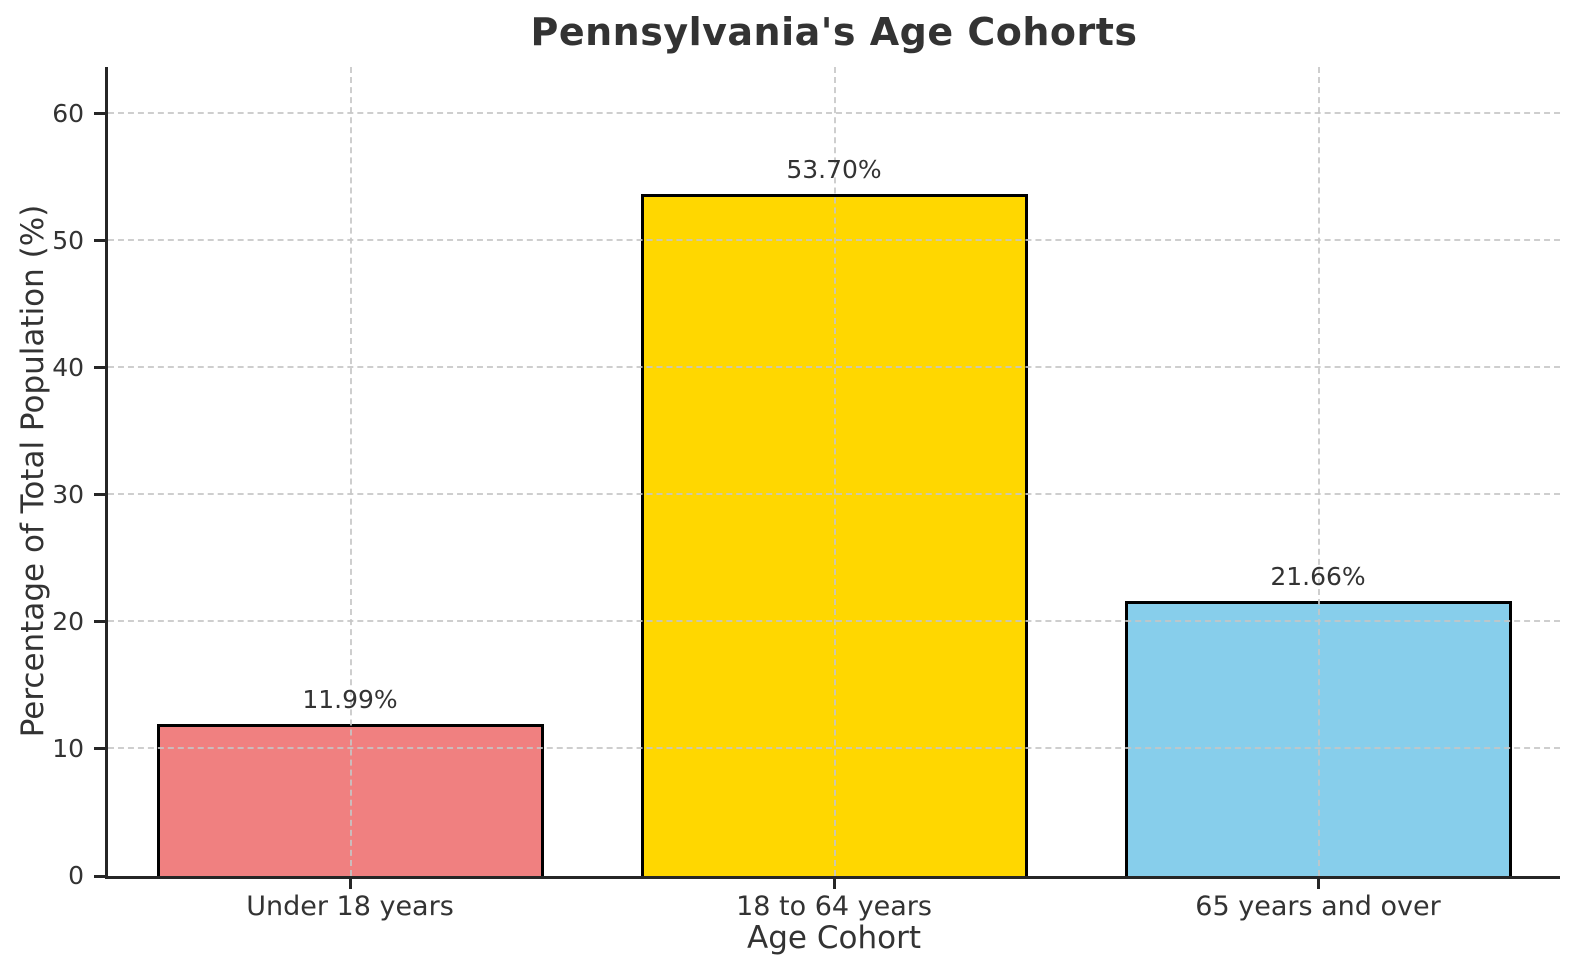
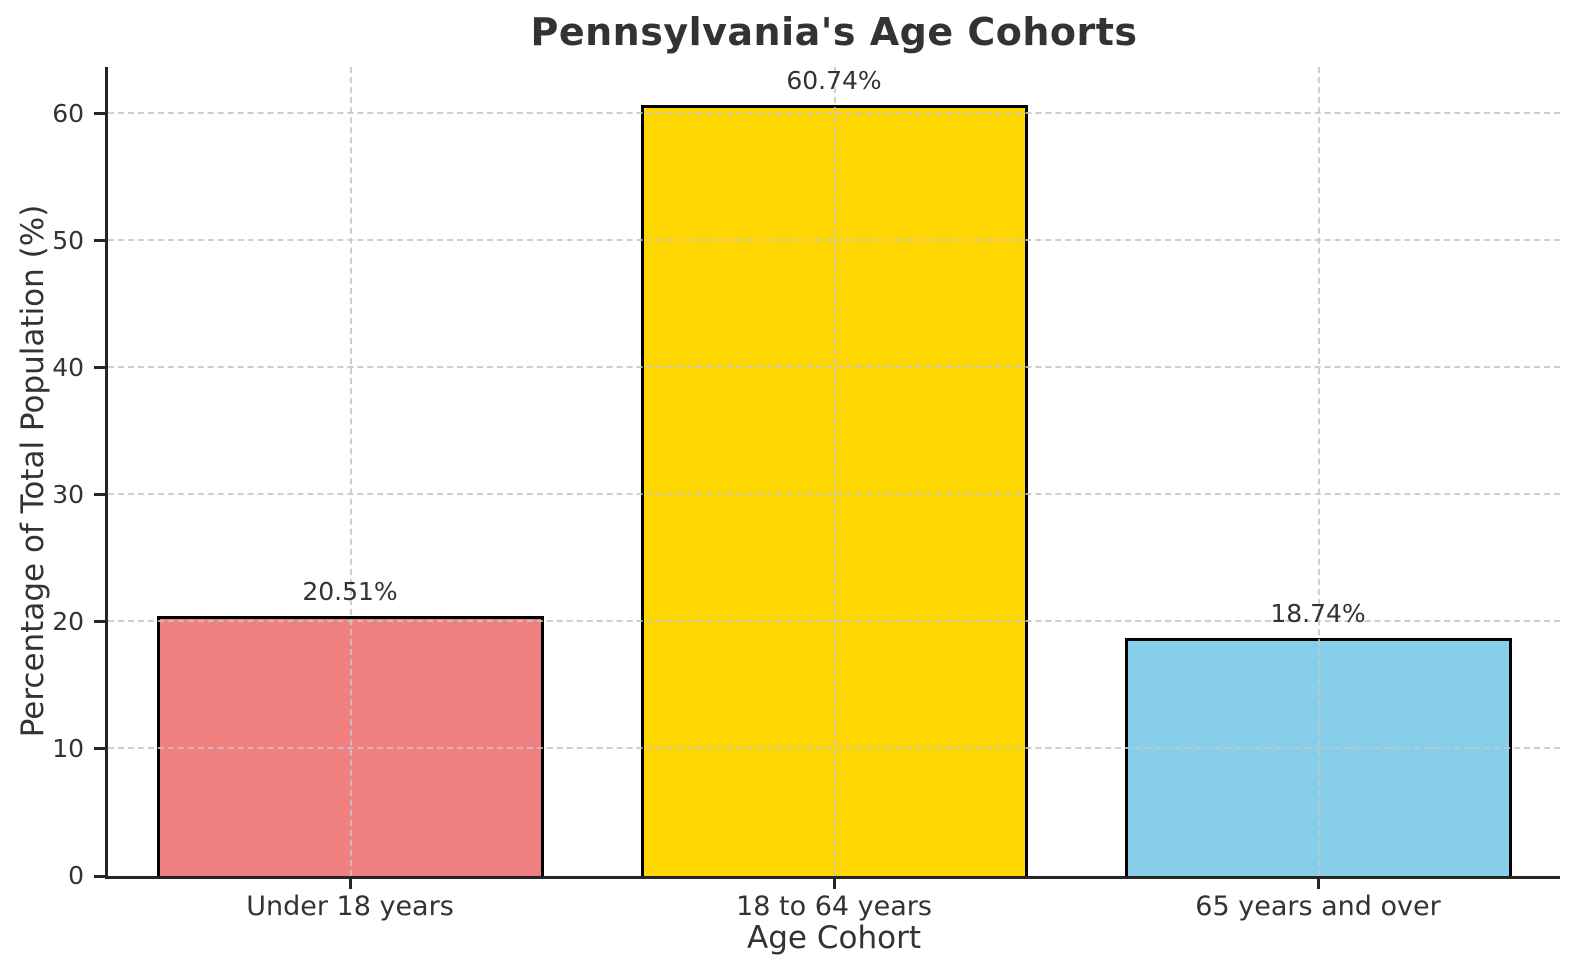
Under 18 years: 11.99% -> 20.51%
18 to 64 years: 53.70% -> 60.74%
65 years and over: 21.66% -> 18.74%
